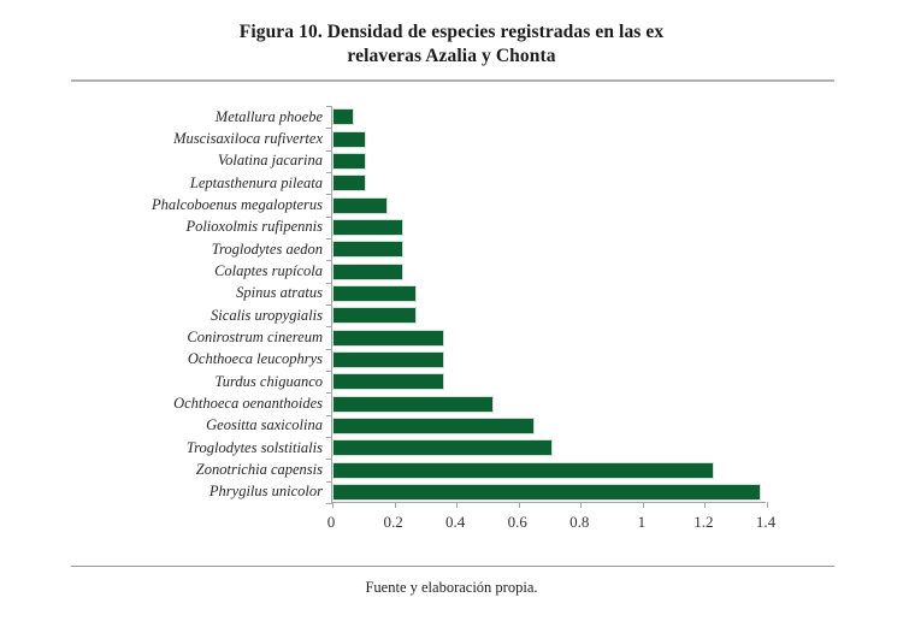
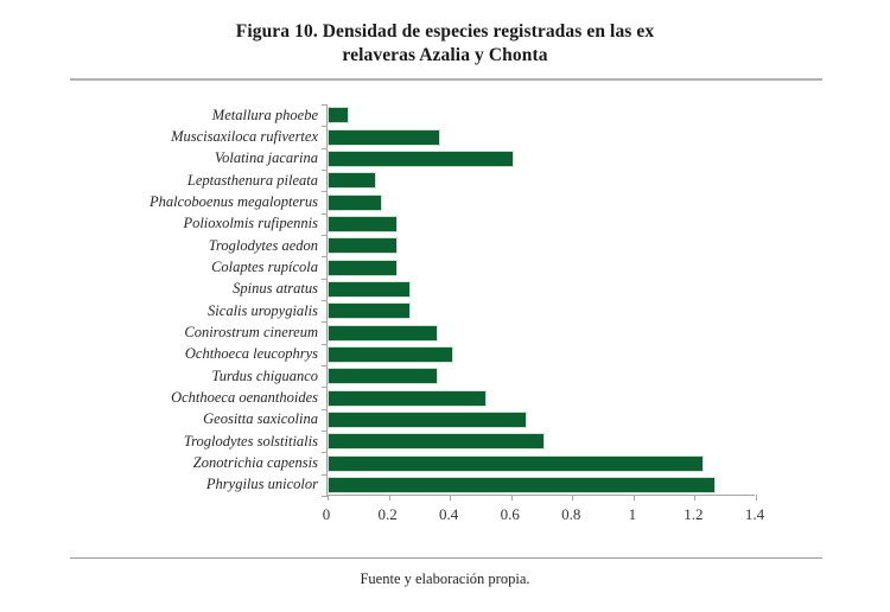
Muscisaxiloca rufivertex: 0.11 -> 0.37
Volatina jacarina: 0.11 -> 0.61
Leptasthenura pileata: 0.11 -> 0.16
Ochthoeca leucophrys: 0.36 -> 0.41
Phrygilus unicolor: 1.38 -> 1.27
